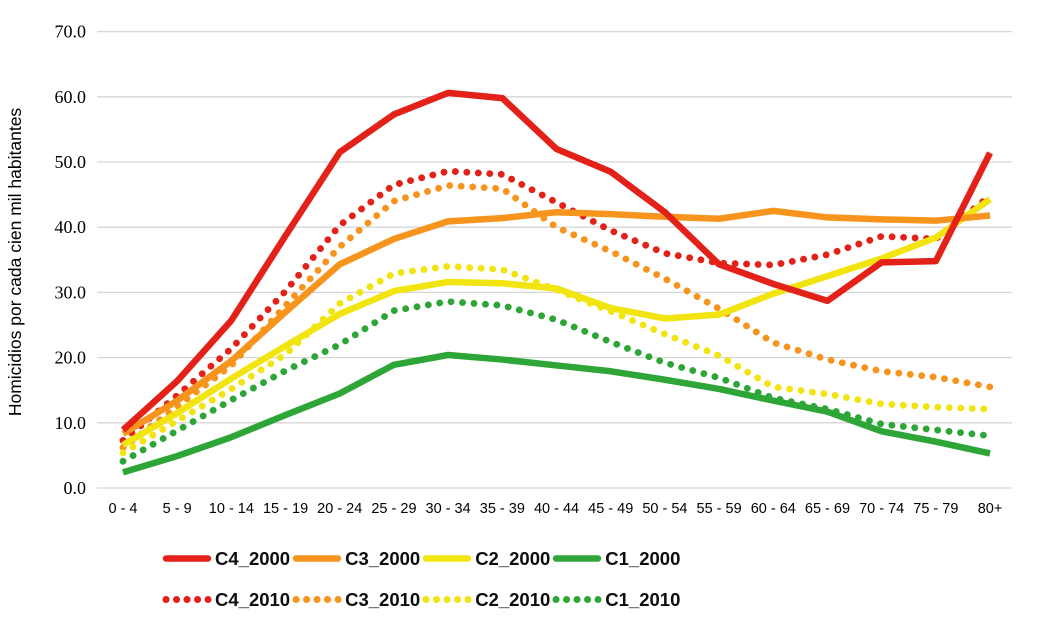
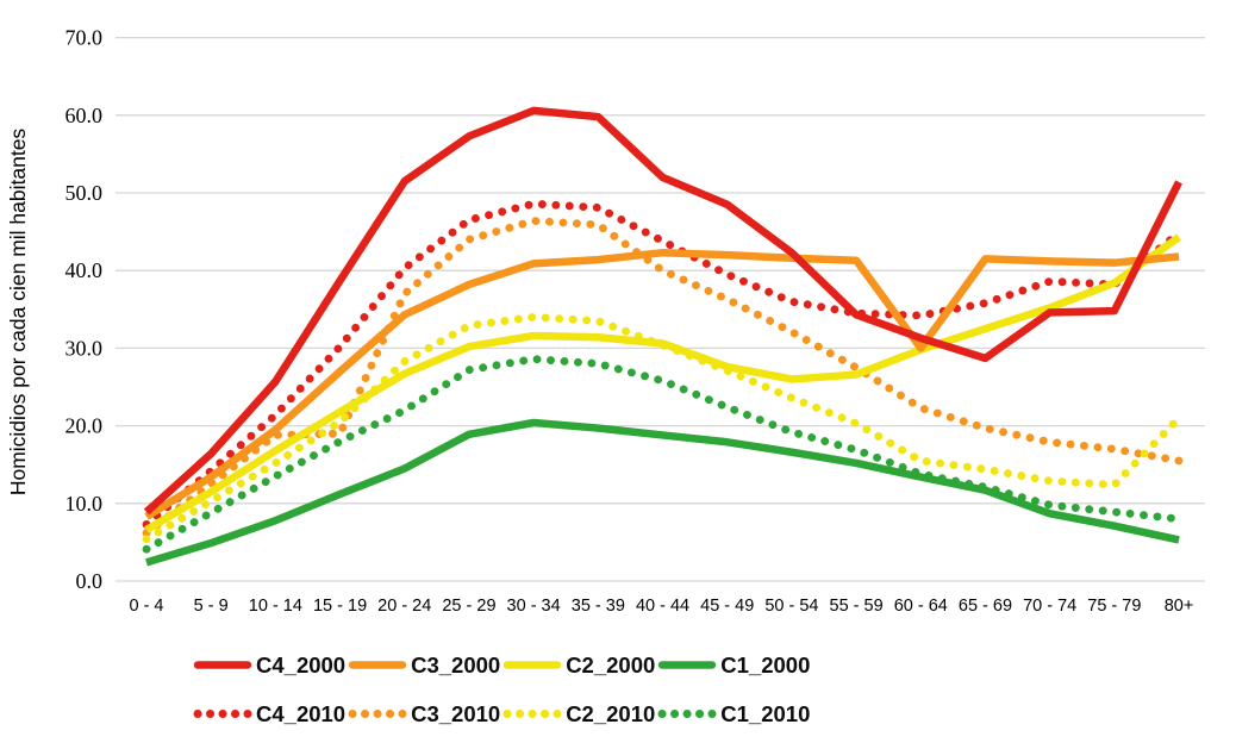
C3_2010/15 - 19: 28 -> 19
C3_2000/60 - 64: 42 -> 30
C2_2010/80+: 12 -> 21
